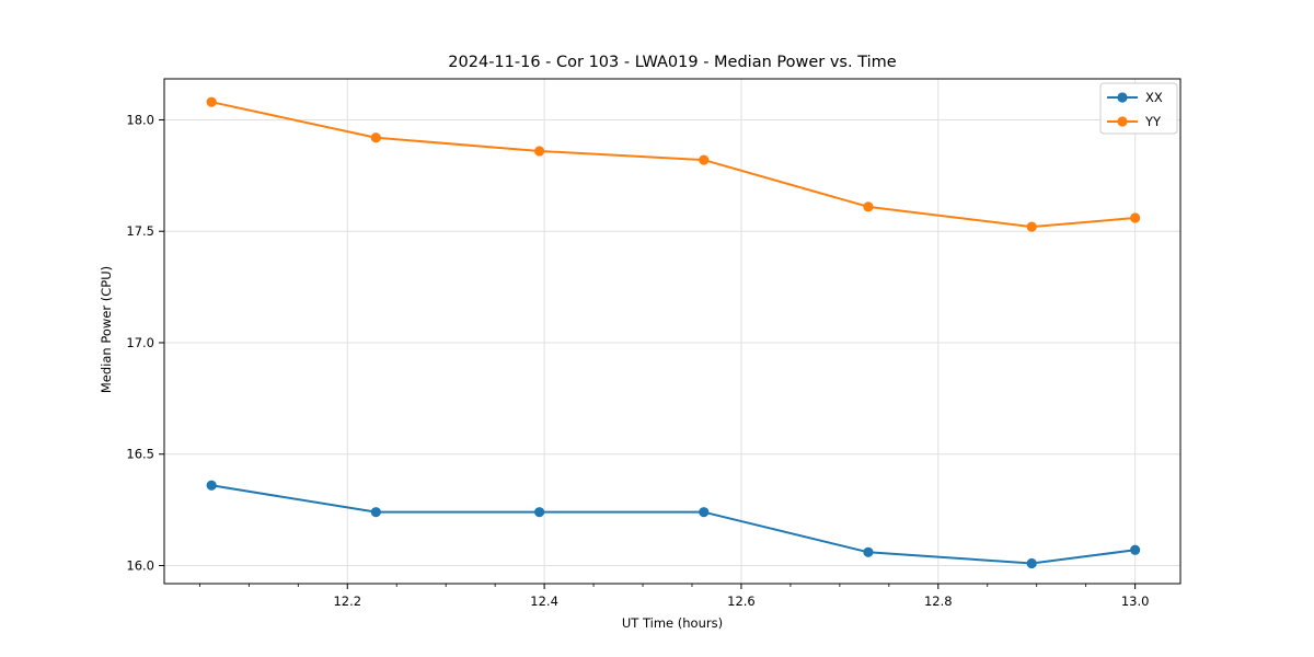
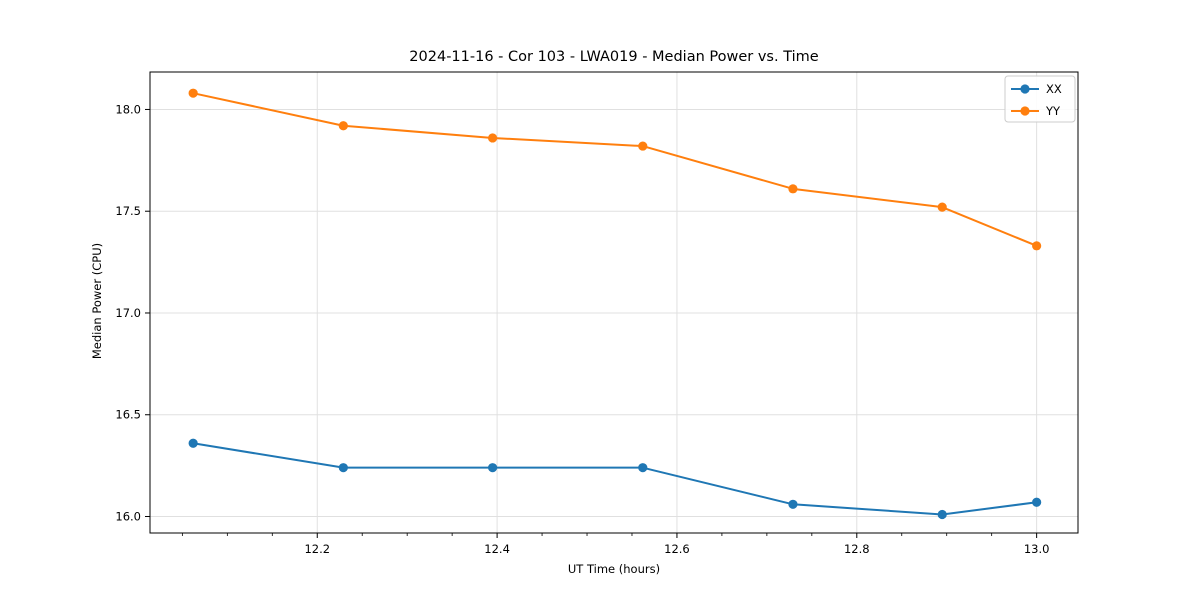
YY/13.0: 17.56 -> 17.33
